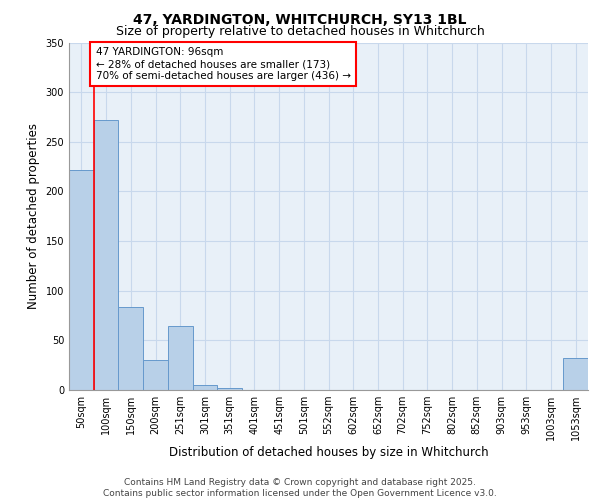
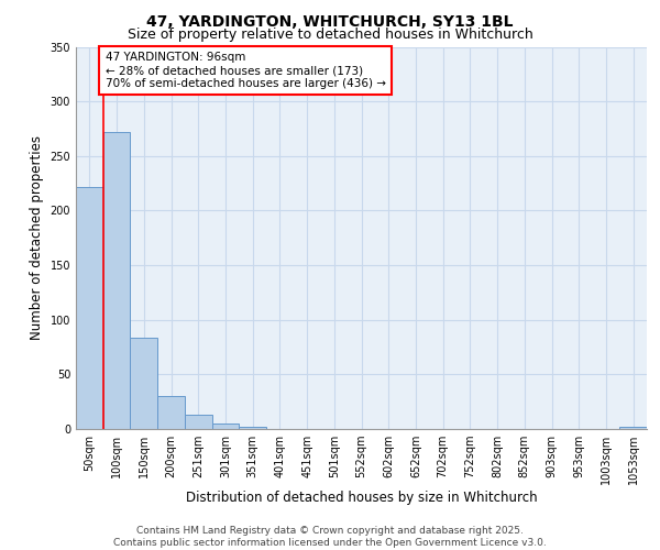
251sqm: 64 -> 13
1053sqm: 32 -> 2
